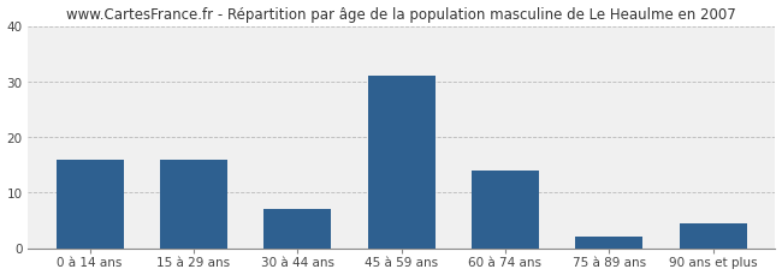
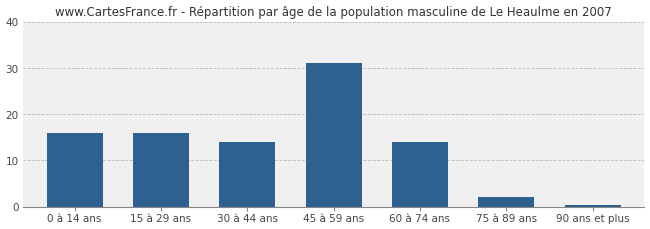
30 à 44 ans: 7.0 -> 14.0
90 ans et plus: 4.5 -> 0.4
